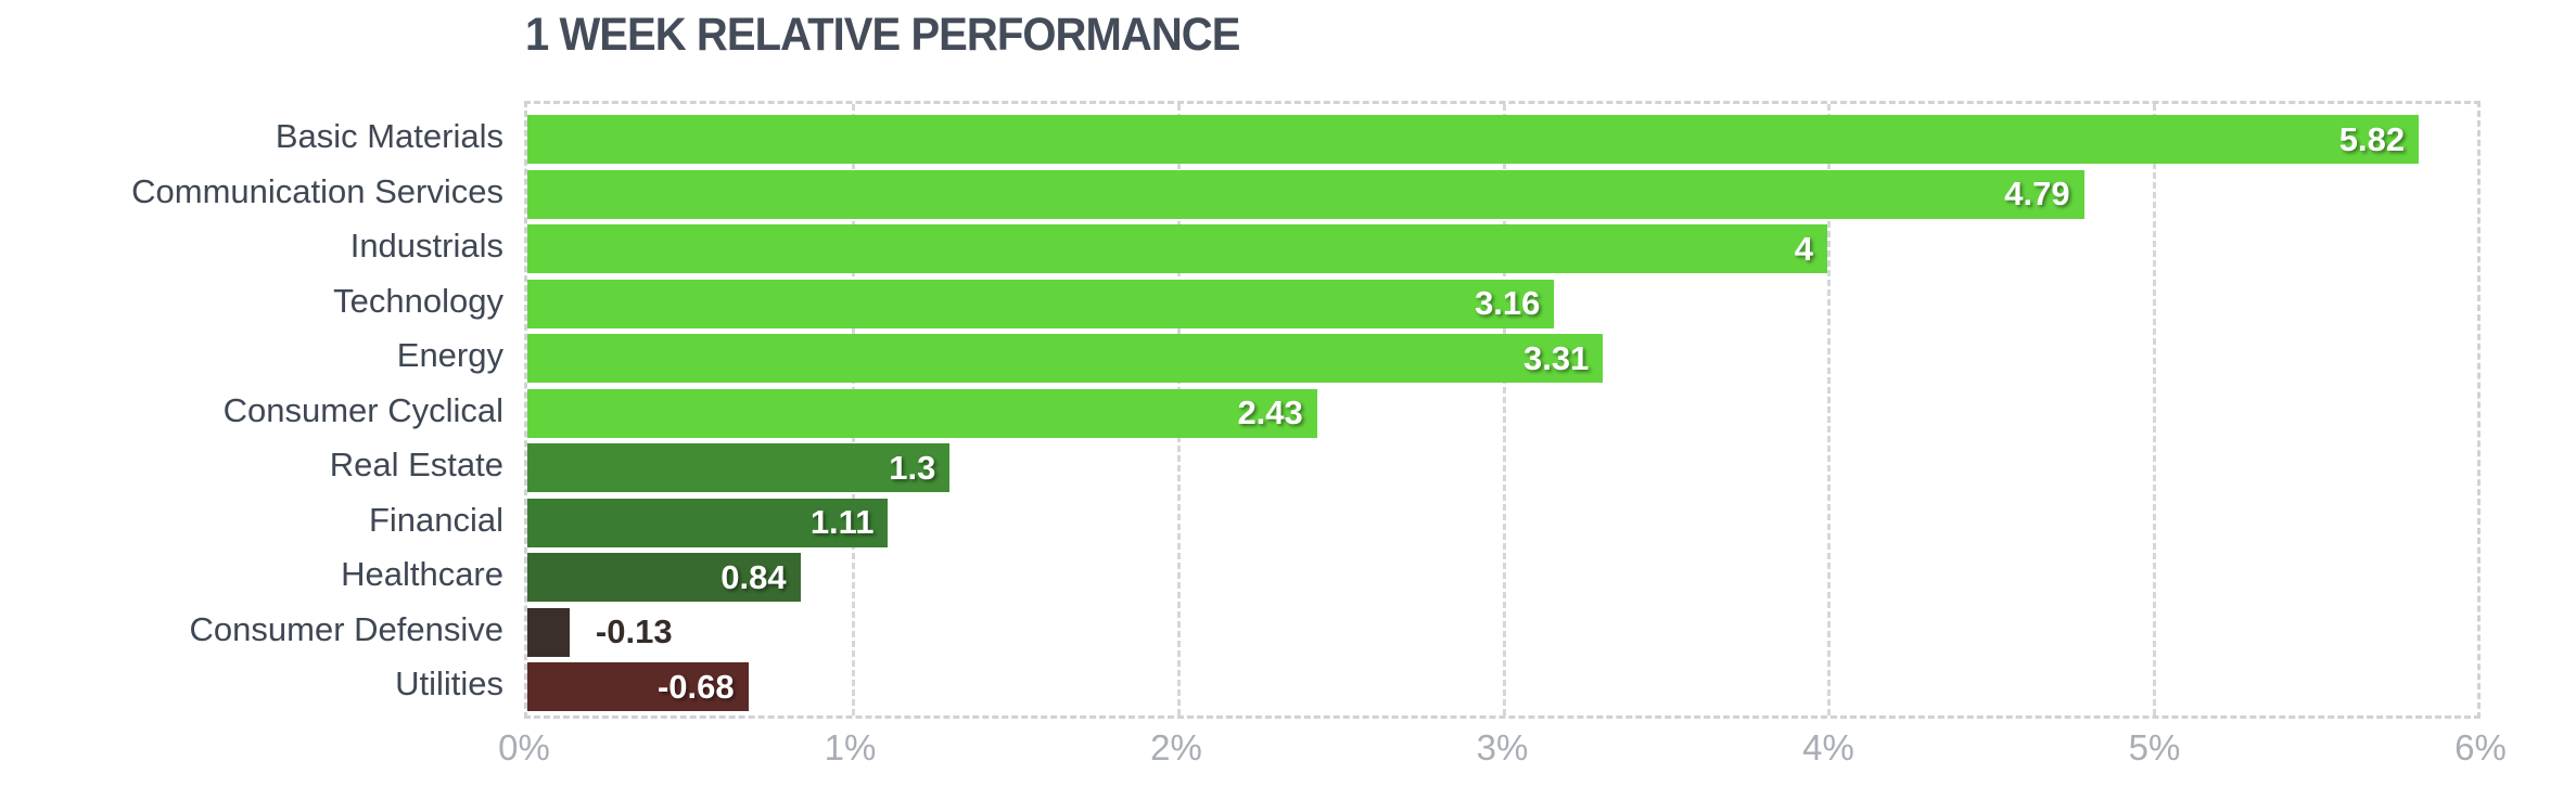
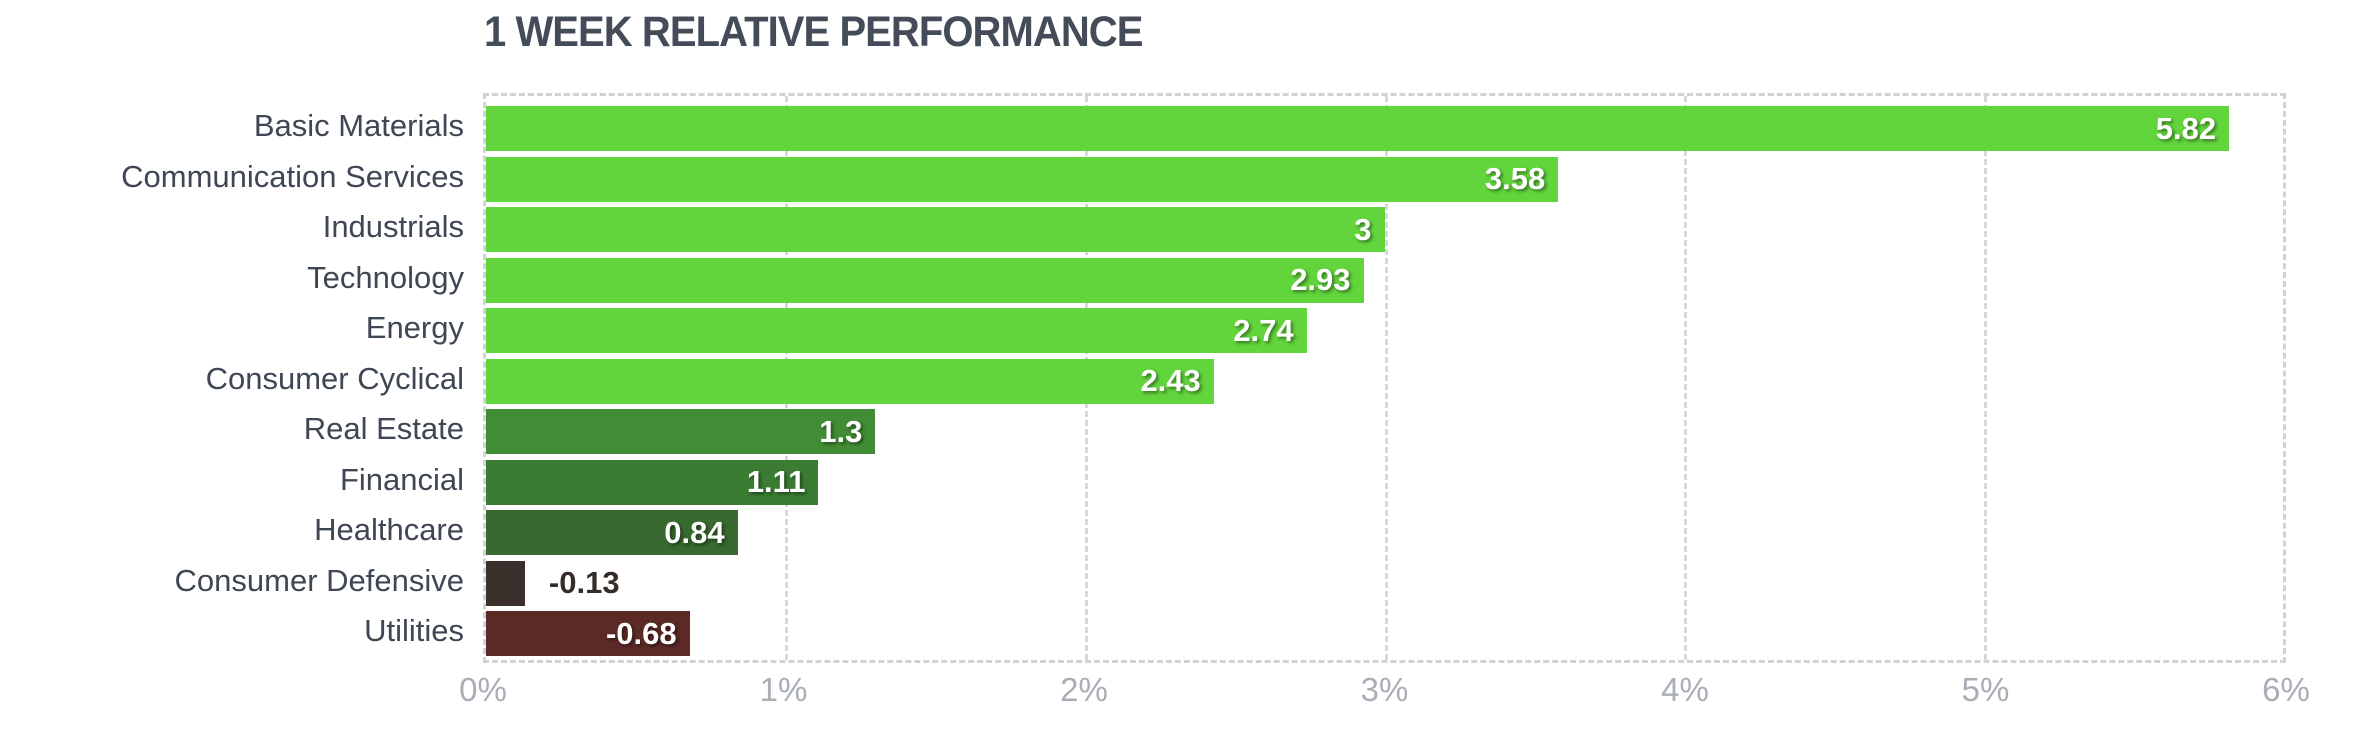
Communication Services: 4.79 -> 3.58
Industrials: 4 -> 3
Technology: 3.16 -> 2.93
Energy: 3.31 -> 2.74
